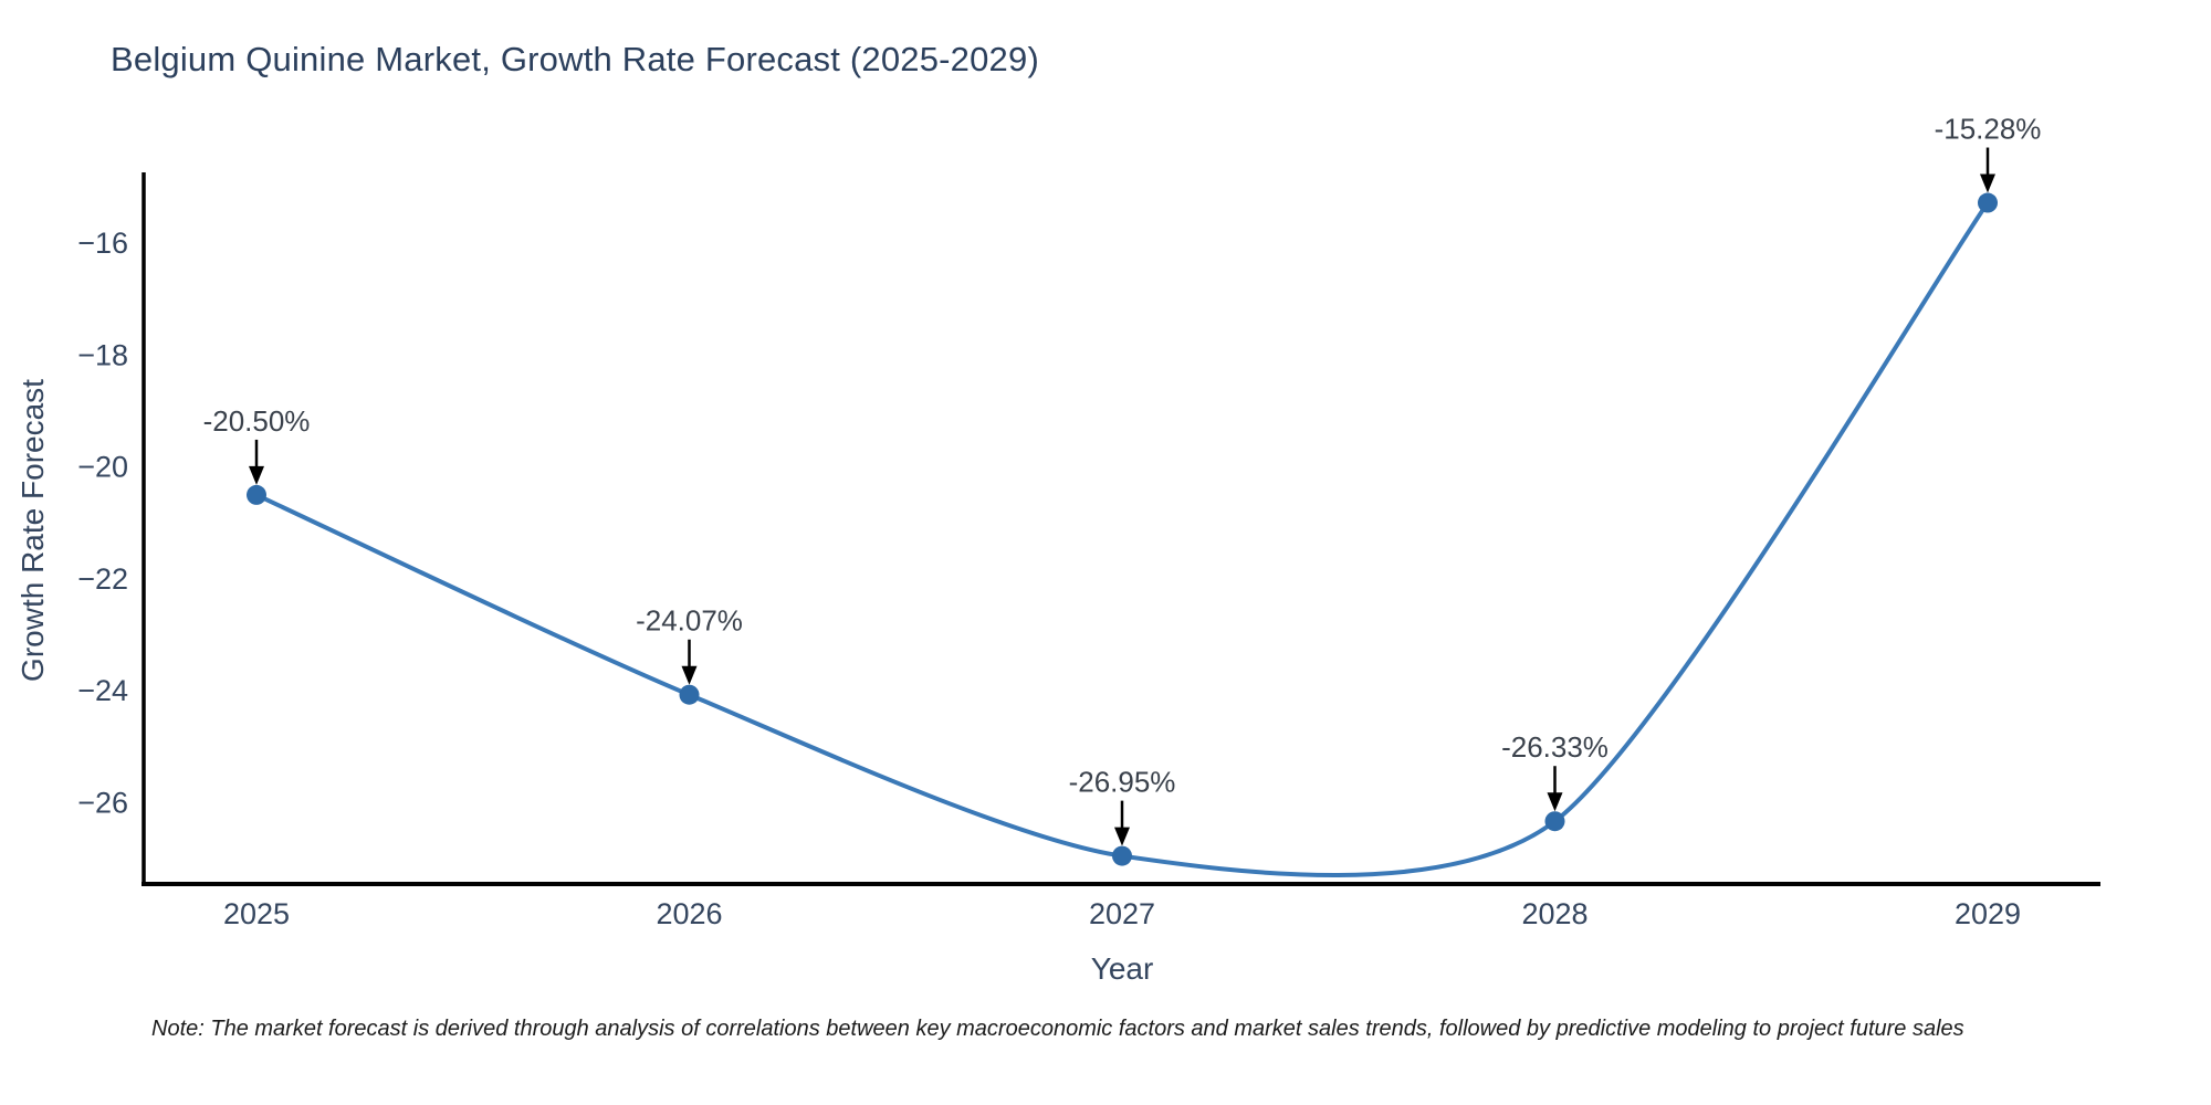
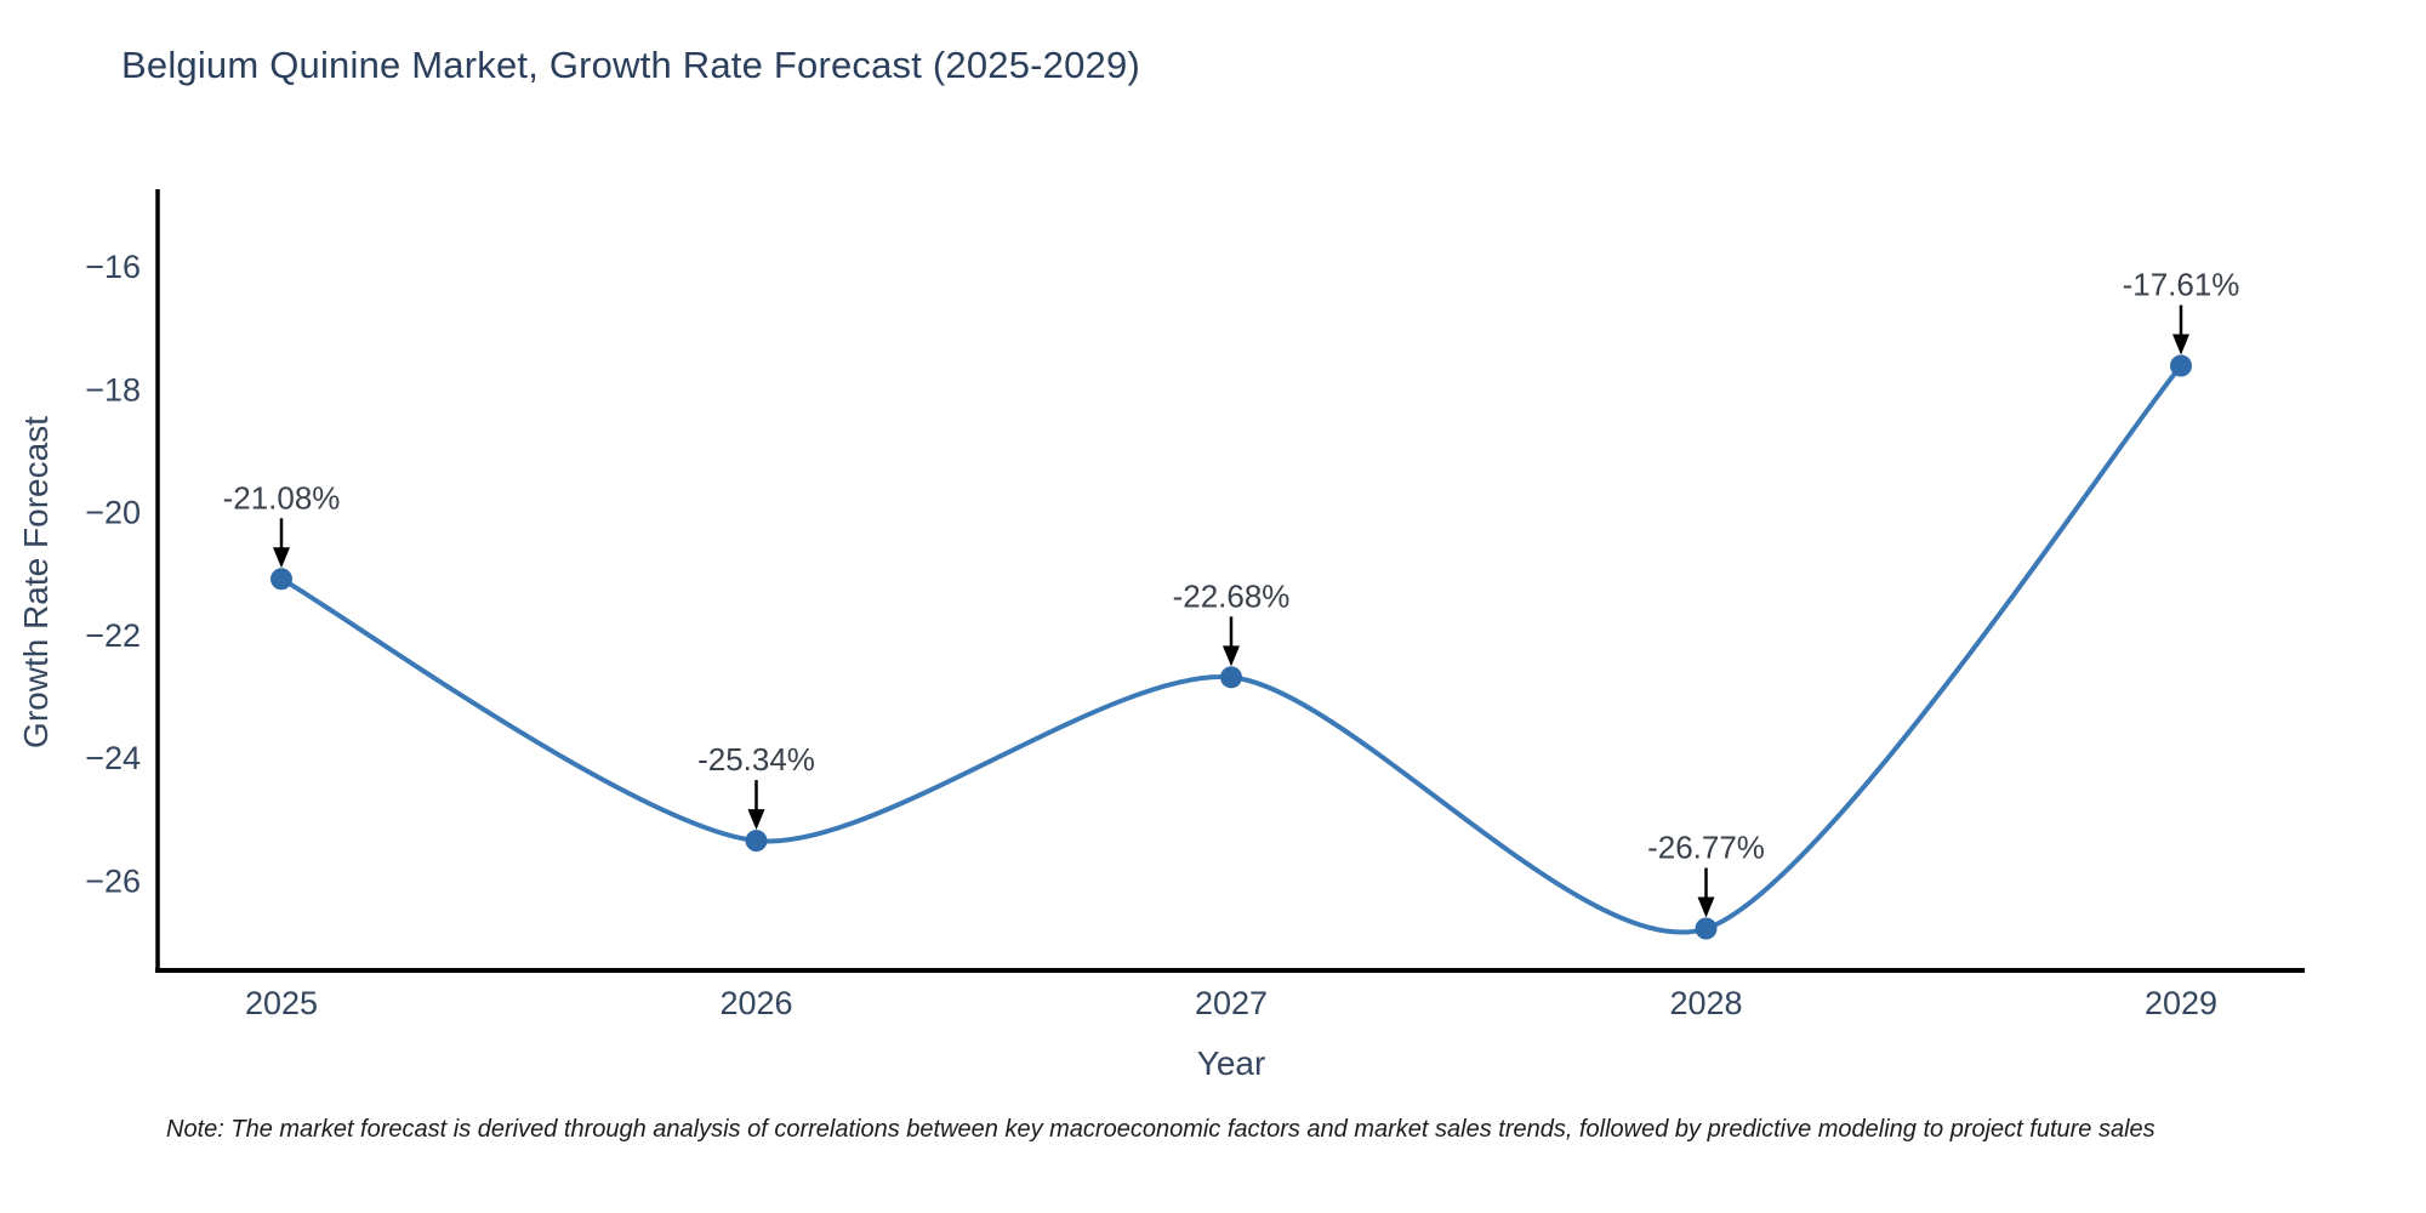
2025: -20.50% -> -21.08%
2026: -24.07% -> -25.34%
2027: -26.95% -> -22.68%
2028: -26.33% -> -26.77%
2029: -15.28% -> -17.61%
